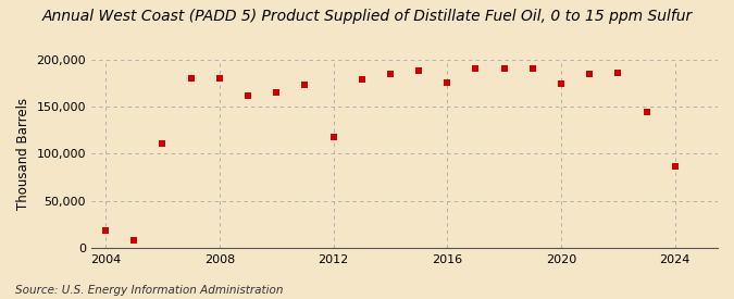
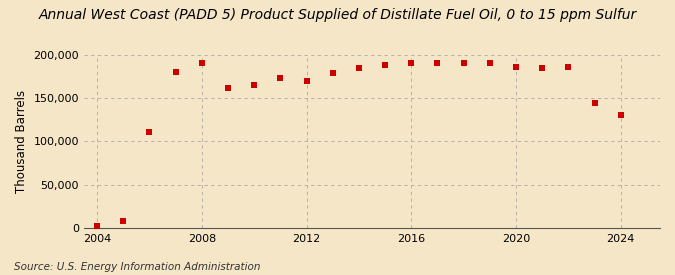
2004: 18,000 -> 2,000
2008: 180,000 -> 191,000
2012: 118,000 -> 170,000
2016: 176,000 -> 190,000
2020: 174,000 -> 186,000
2024: 86,000 -> 130,000
